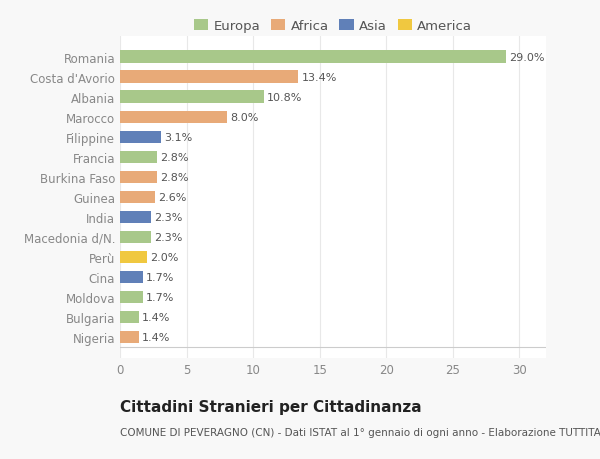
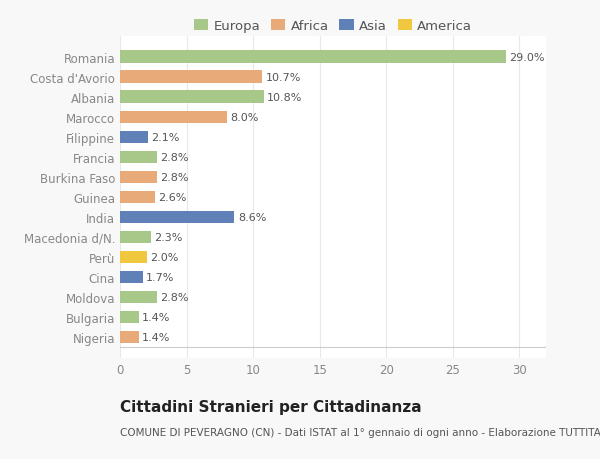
Costa d'Avorio: 13.4% -> 10.7%
Filippine: 3.1% -> 2.1%
India: 2.3% -> 8.6%
Moldova: 1.7% -> 2.8%
